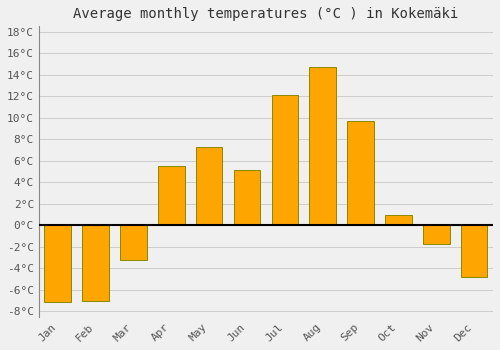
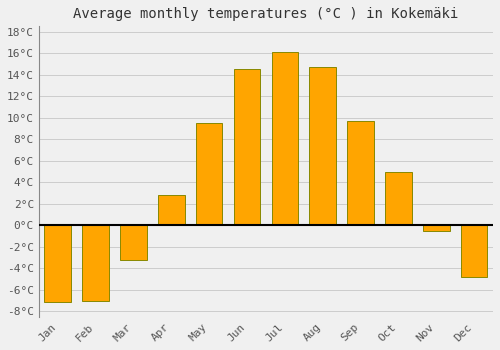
Apr: 5.5°C -> 2.8°C
May: 7.3°C -> 9.5°C
Jun: 5.1°C -> 14.5°C
Jul: 12.1°C -> 16.1°C
Oct: 1.0°C -> 5.0°C
Nov: -1.7°C -> -0.5°C
